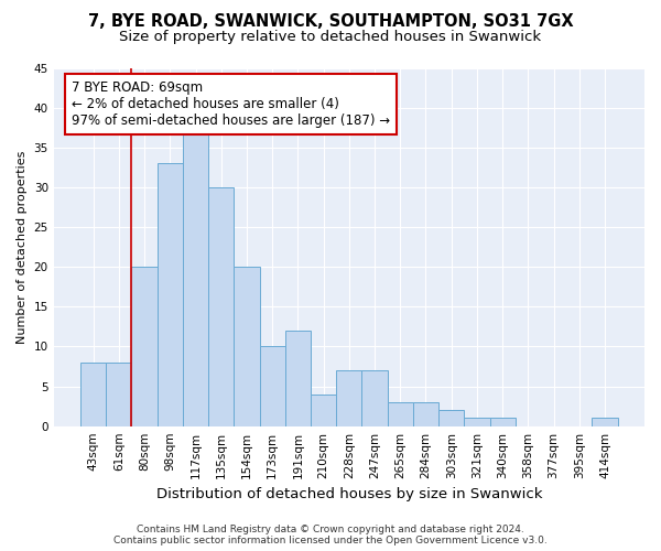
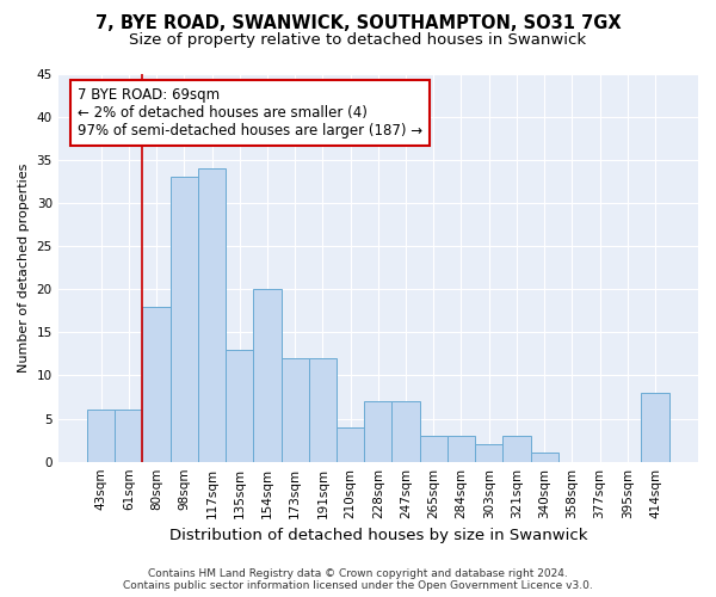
43sqm: 8 -> 6
61sqm: 8 -> 6
80sqm: 20 -> 18
117sqm: 37 -> 34
135sqm: 30 -> 13
173sqm: 10 -> 12
321sqm: 1 -> 3
414sqm: 1 -> 8
